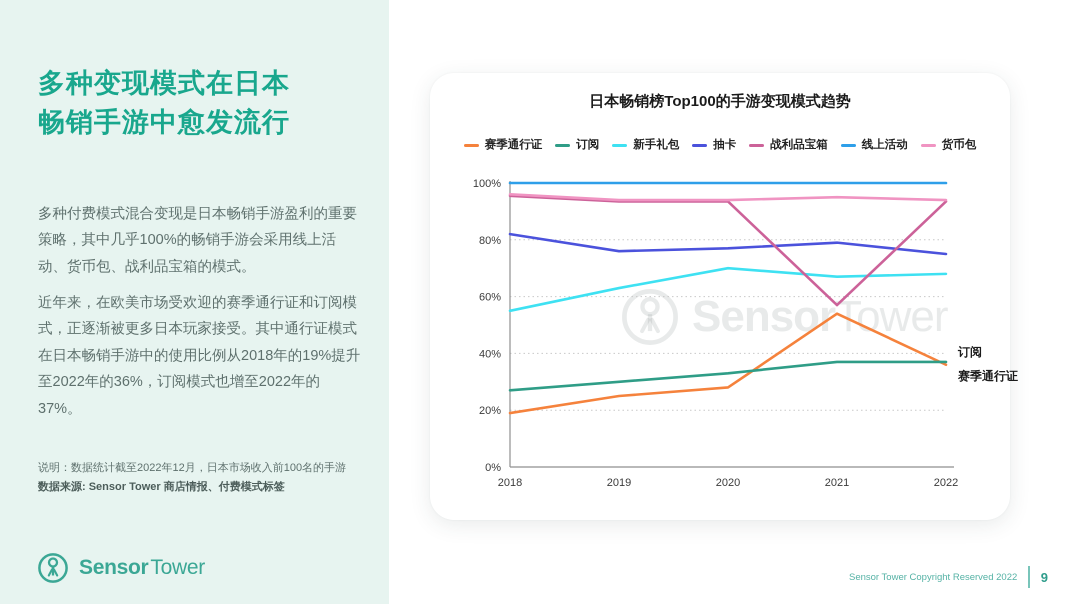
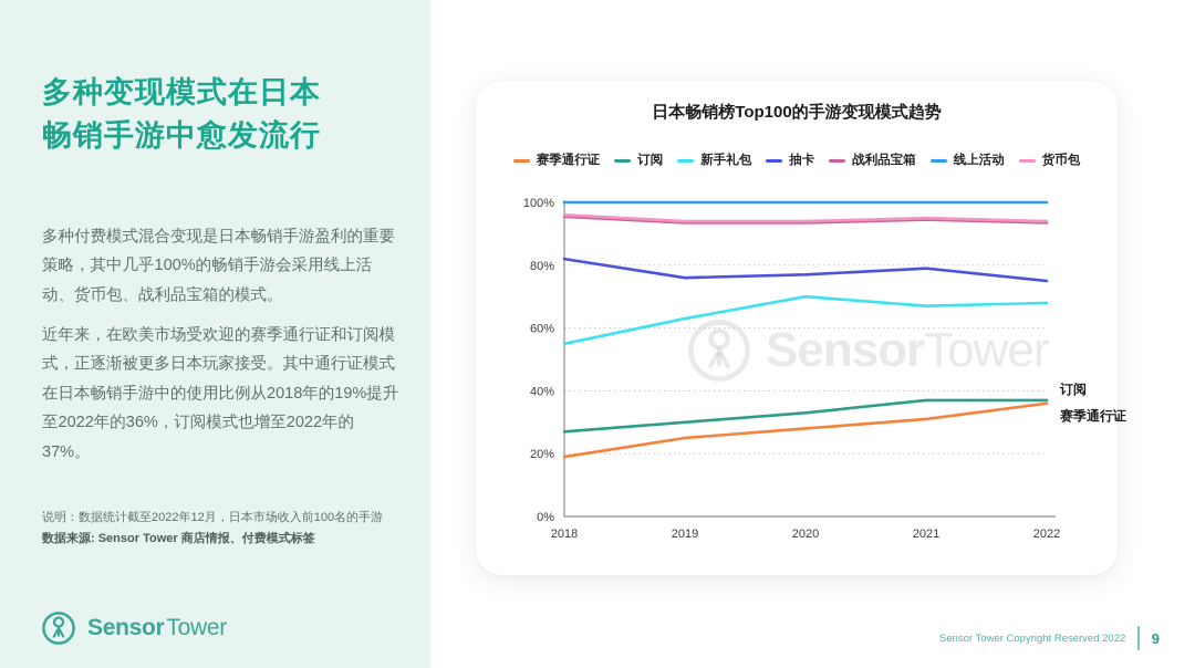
赛季通行证/2021: 54% -> 31%
战利品宝箱/2021: 57% -> 94%
